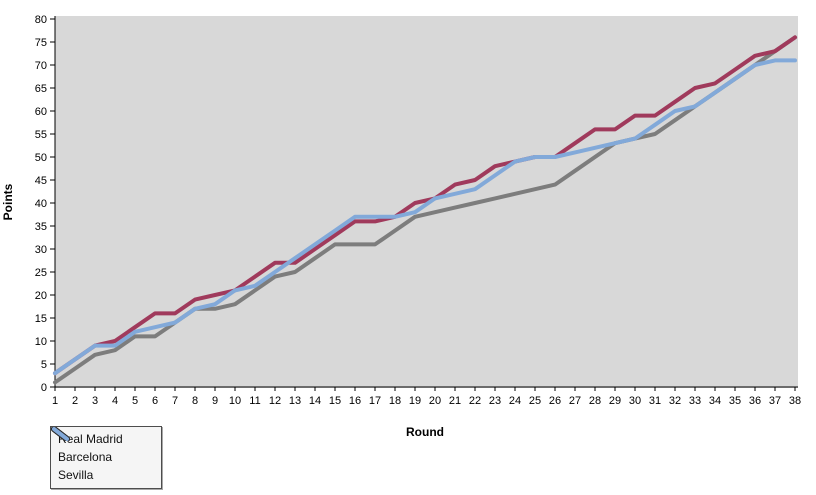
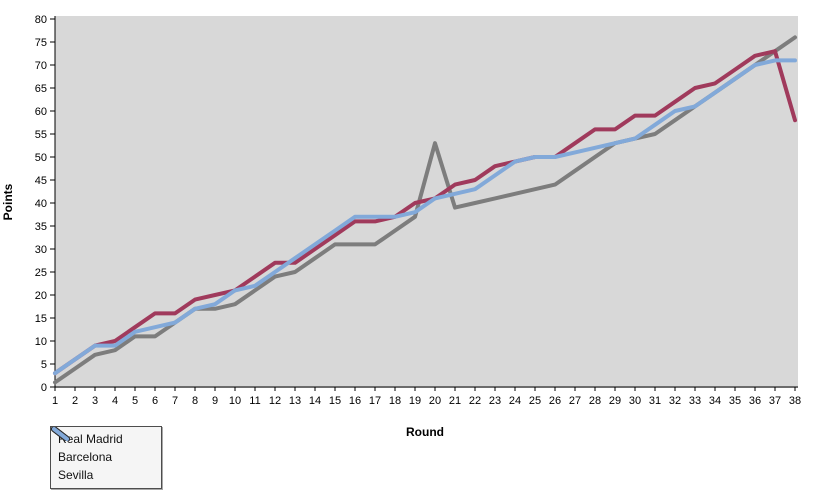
Real Madrid/20: 38 -> 53
Barcelona/38: 76 -> 58
